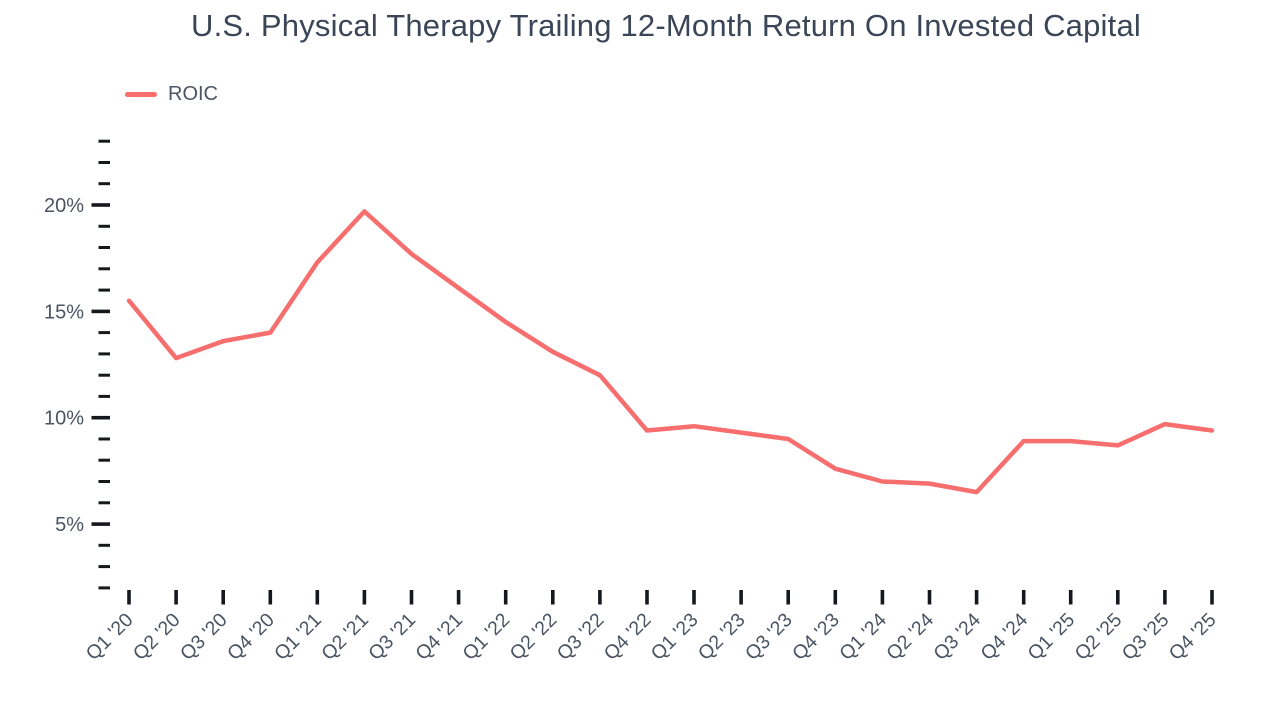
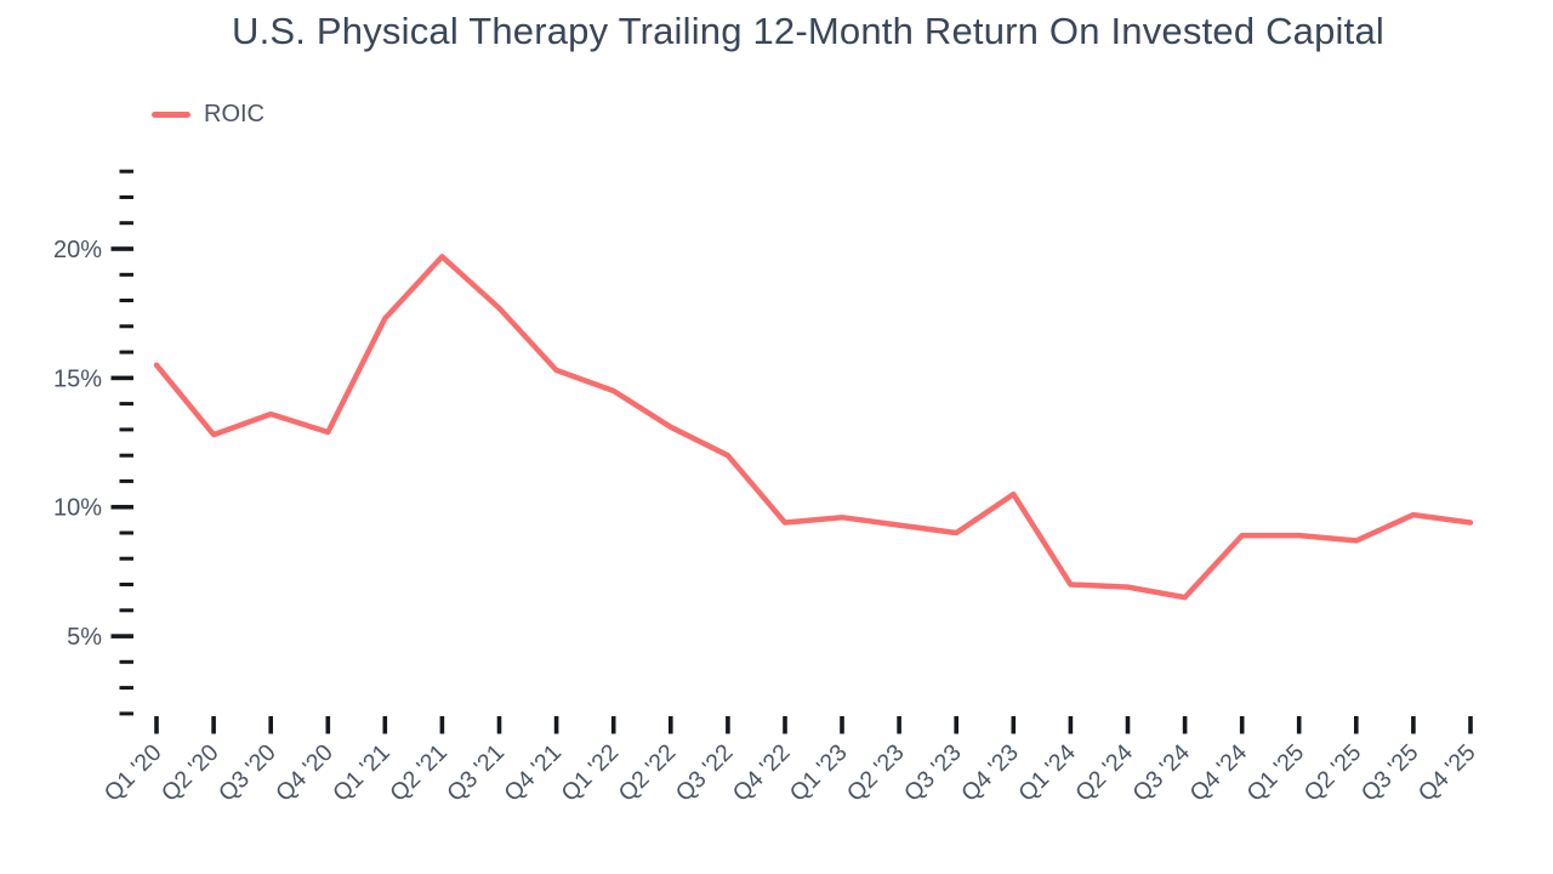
Q4 '20: 14.0% -> 12.9%
Q4 '21: 16.1% -> 15.3%
Q4 '23: 7.6% -> 10.5%
